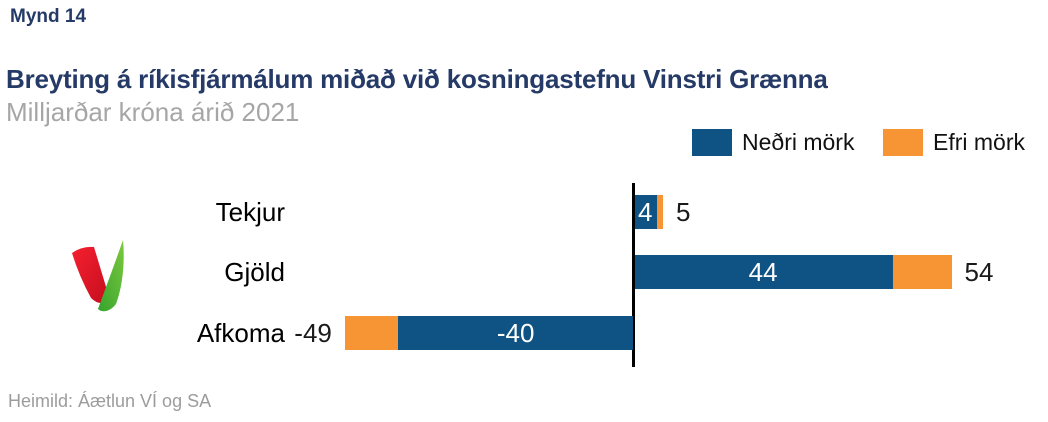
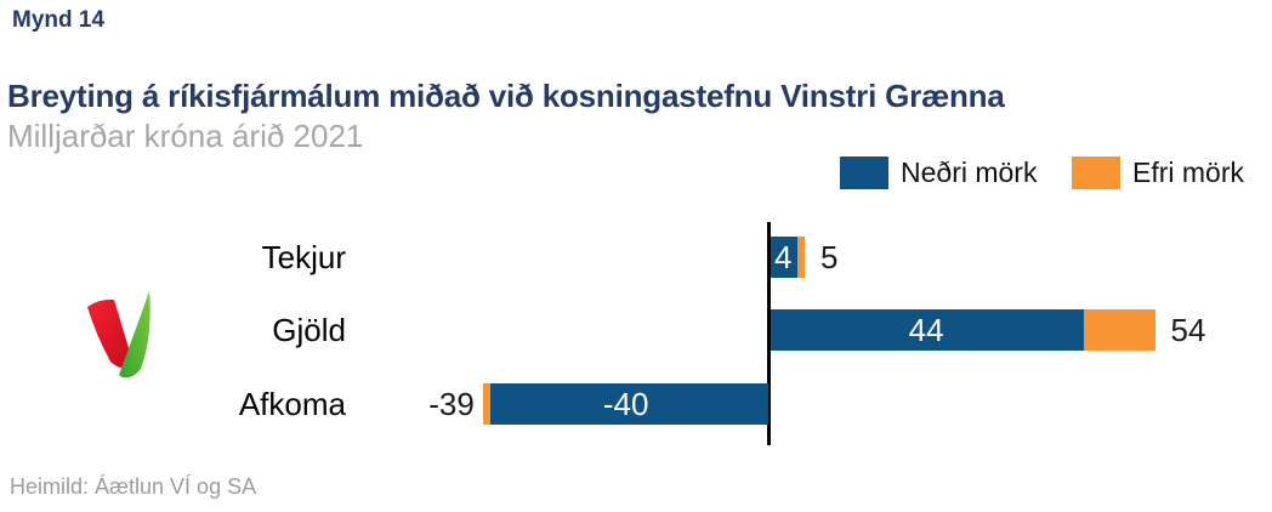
Efri mörk/Afkoma: -49 -> -39
